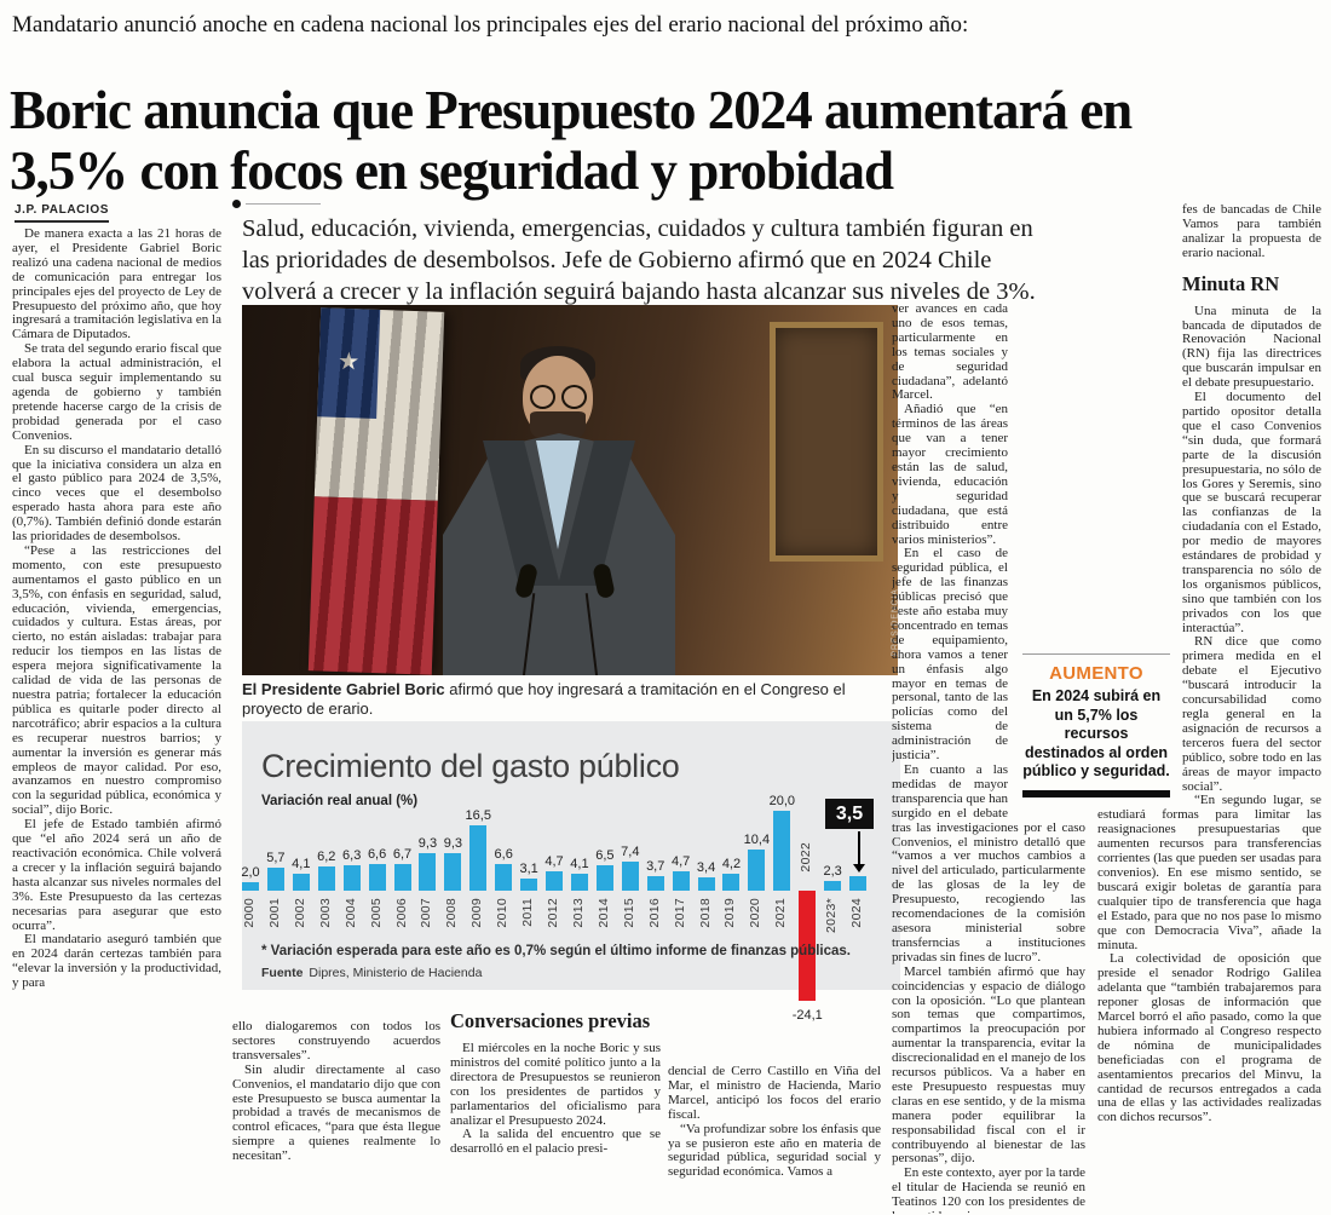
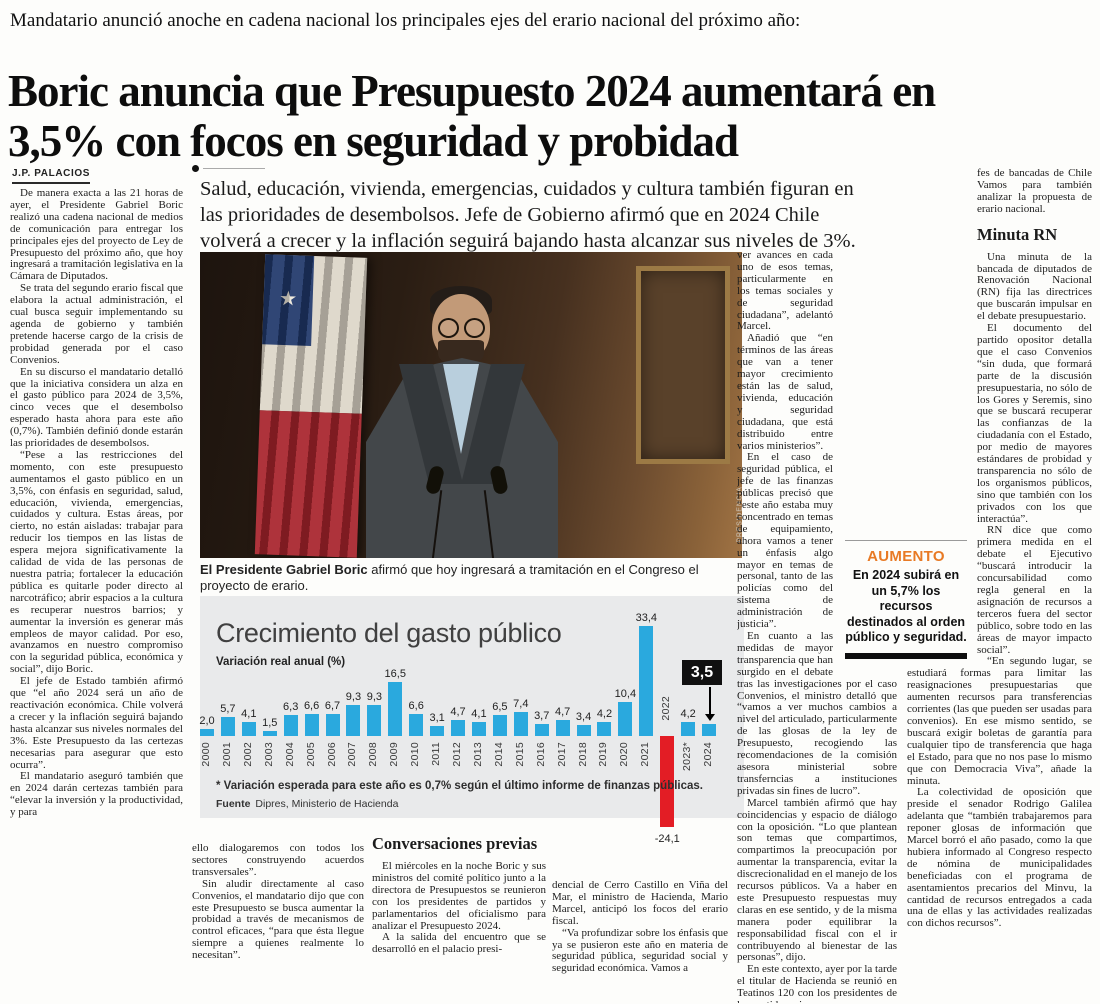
2003: 6,2 -> 1,5
2021: 20,0 -> 33,4
2023*: 2,3 -> 4,2
